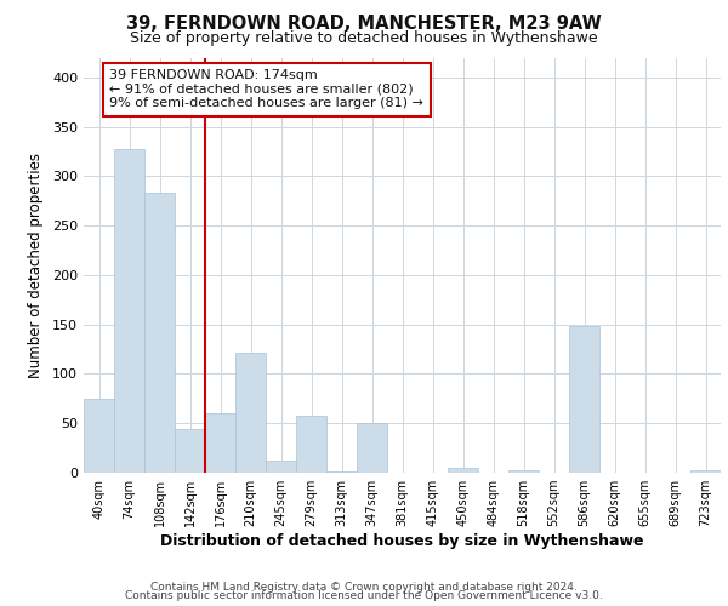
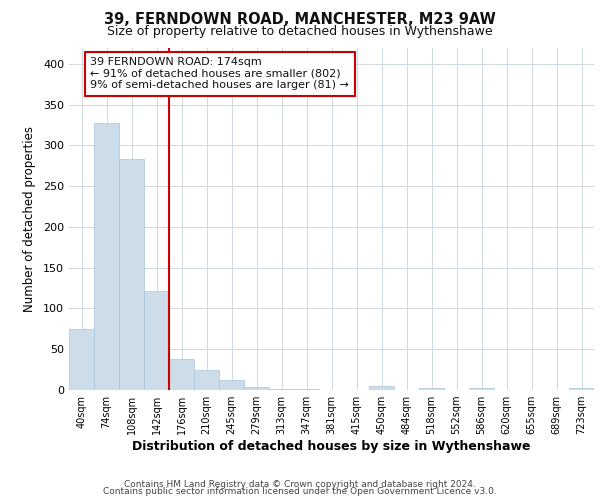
142sqm: 44 -> 122
176sqm: 60 -> 38
210sqm: 122 -> 24
279sqm: 58 -> 4
347sqm: 50 -> 1
586sqm: 148 -> 2
